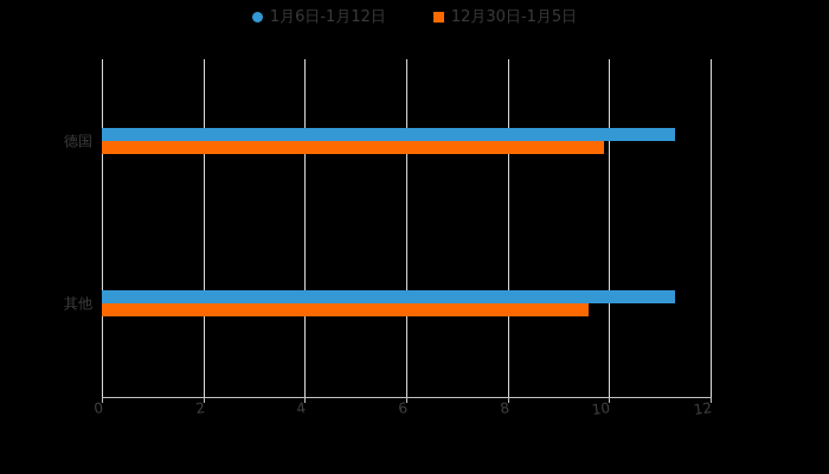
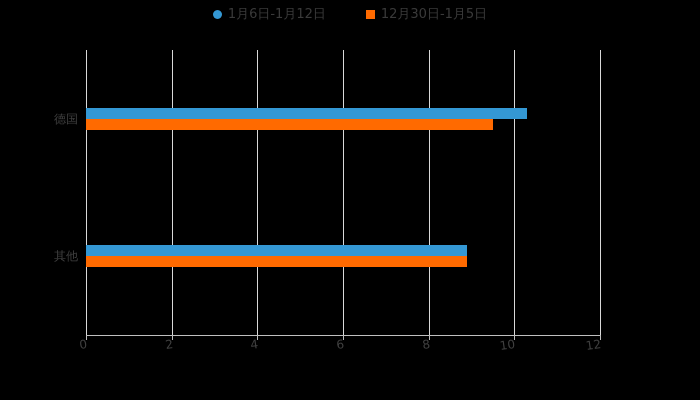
1月6日-1月12日/德国: 11.3 -> 10.3
12月30日-1月5日/德国: 9.9 -> 9.5
1月6日-1月12日/其他: 11.3 -> 8.9
12月30日-1月5日/其他: 9.6 -> 8.9
